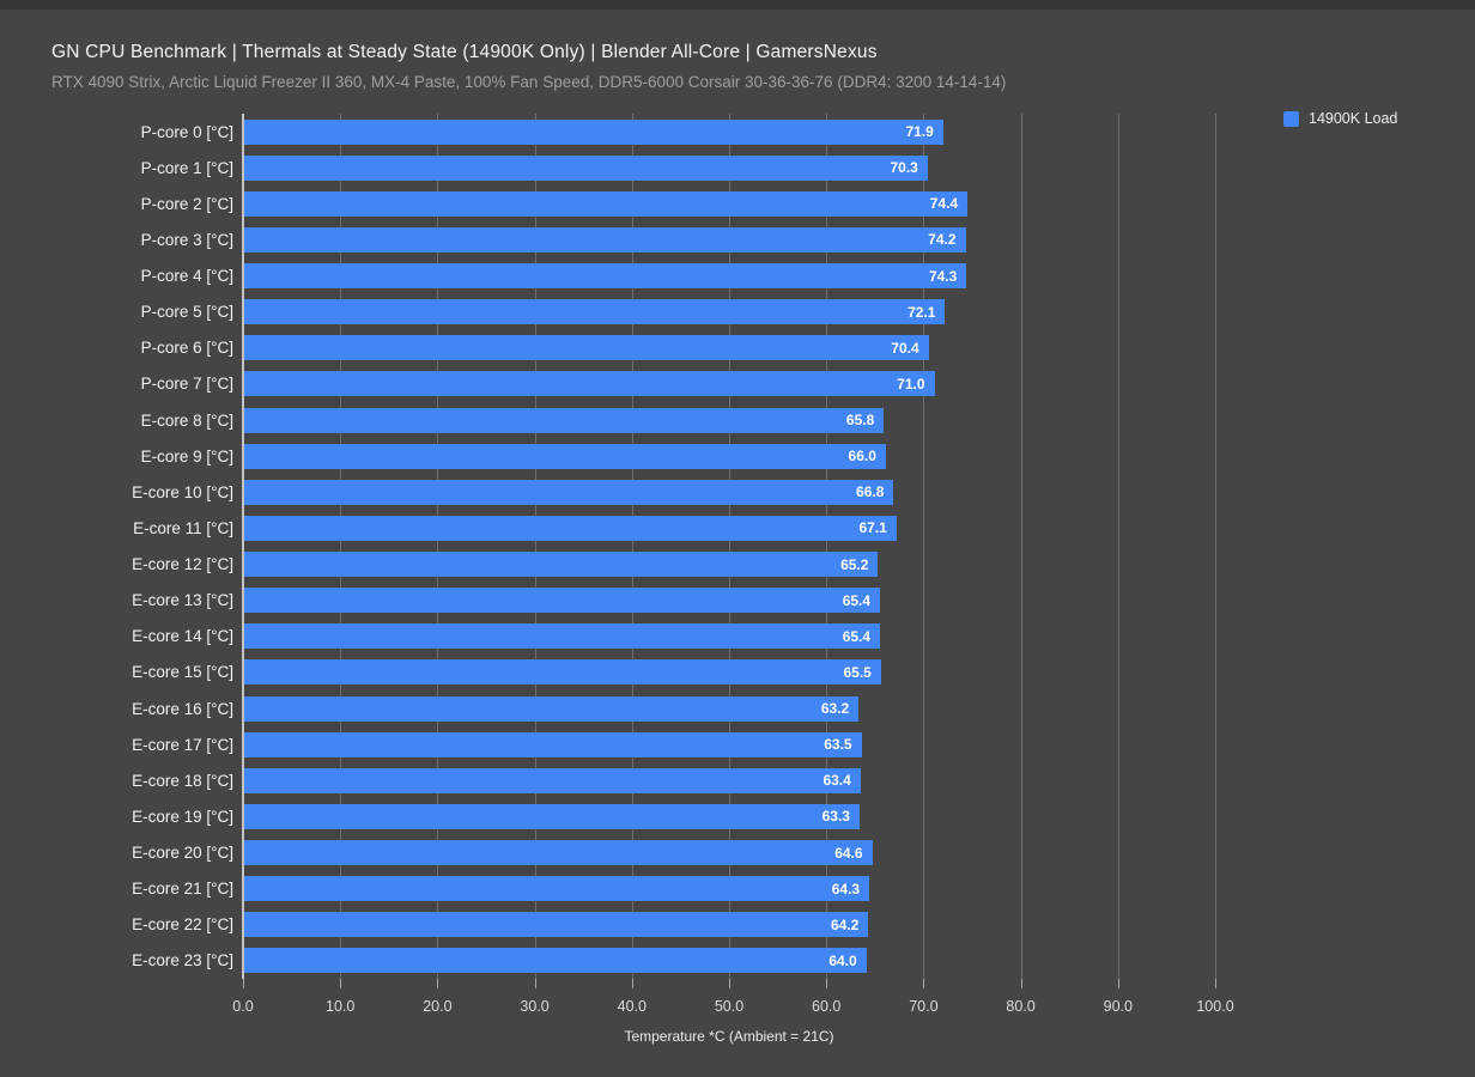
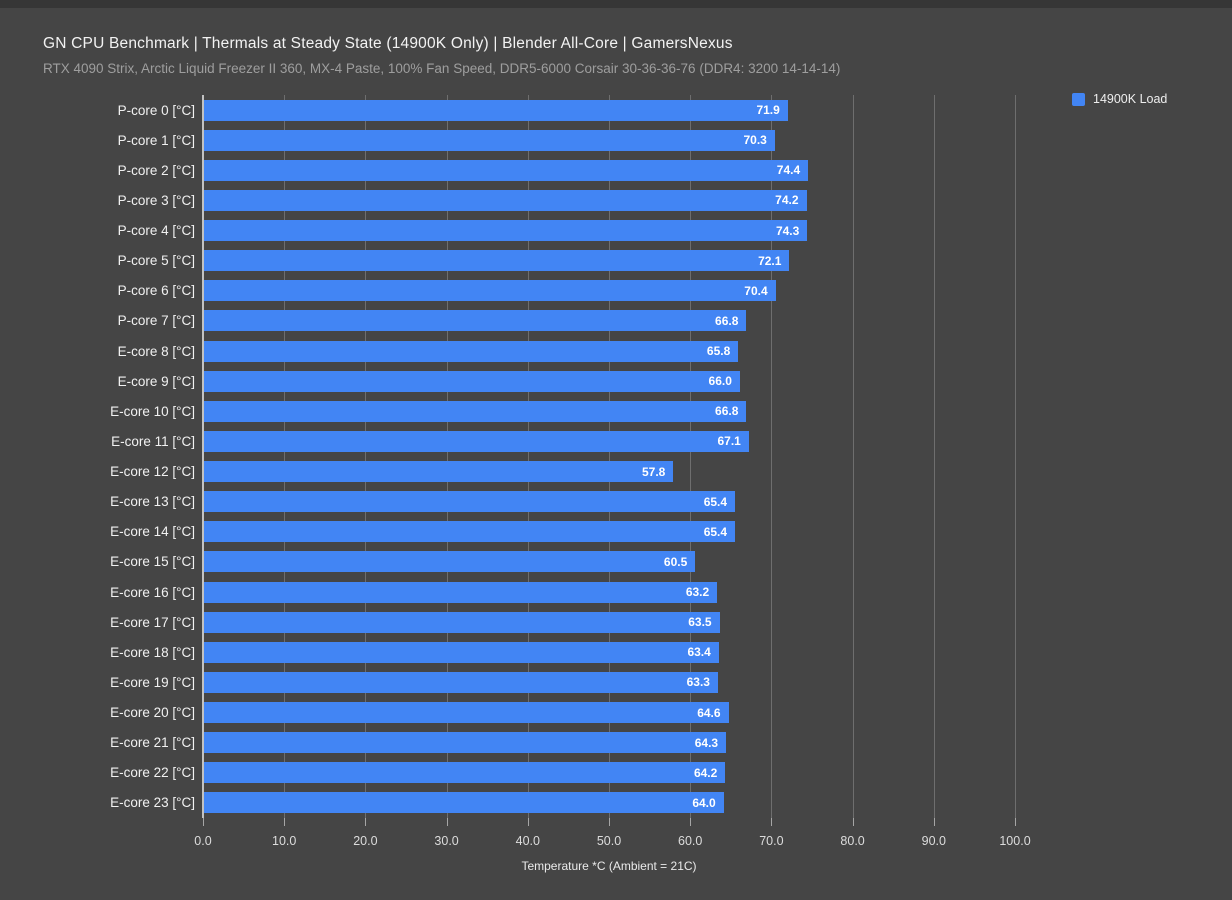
P-core 7 [°C]: 71.0 -> 66.8
E-core 12 [°C]: 65.2 -> 57.8
E-core 15 [°C]: 65.5 -> 60.5
